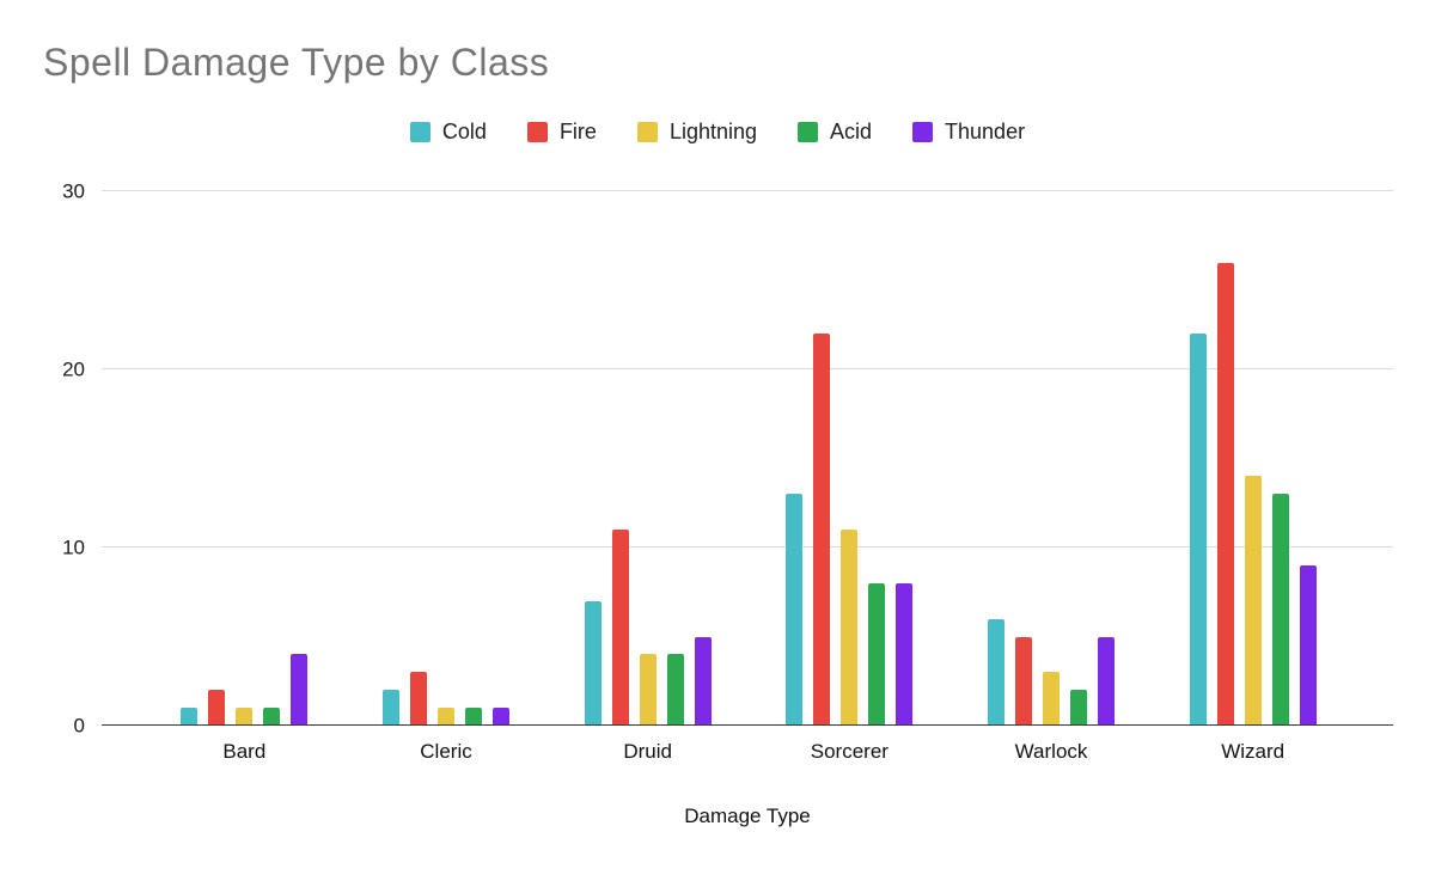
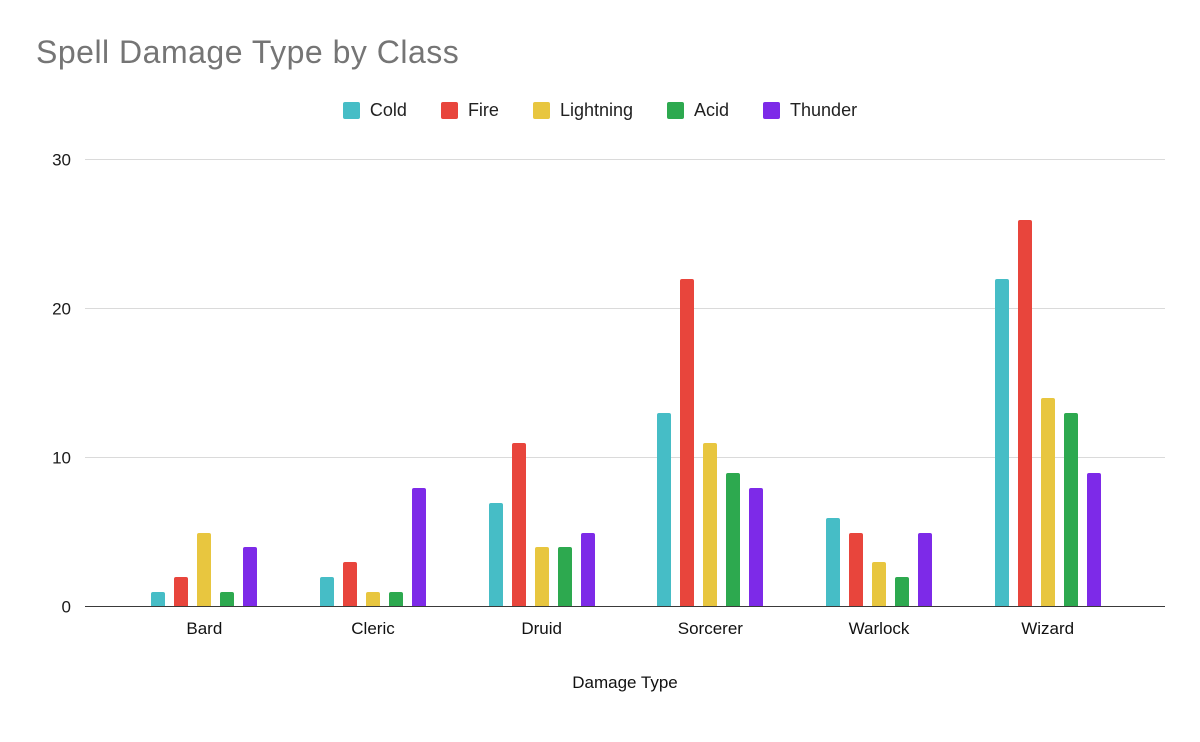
Lightning/Bard: 1 -> 5
Thunder/Cleric: 1 -> 8
Acid/Sorcerer: 8 -> 9
